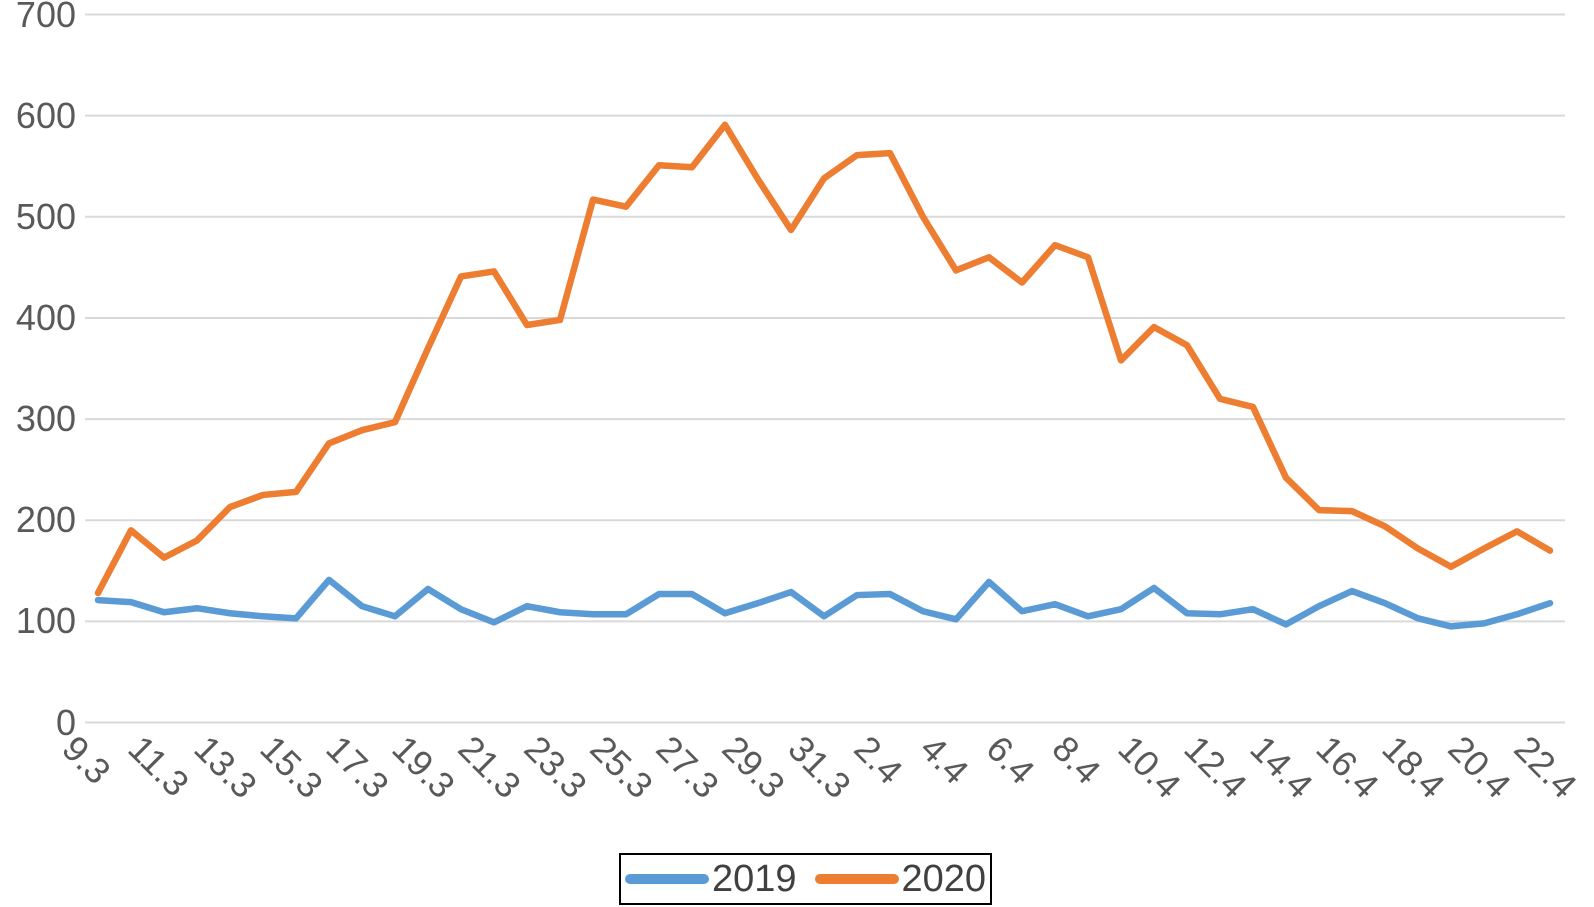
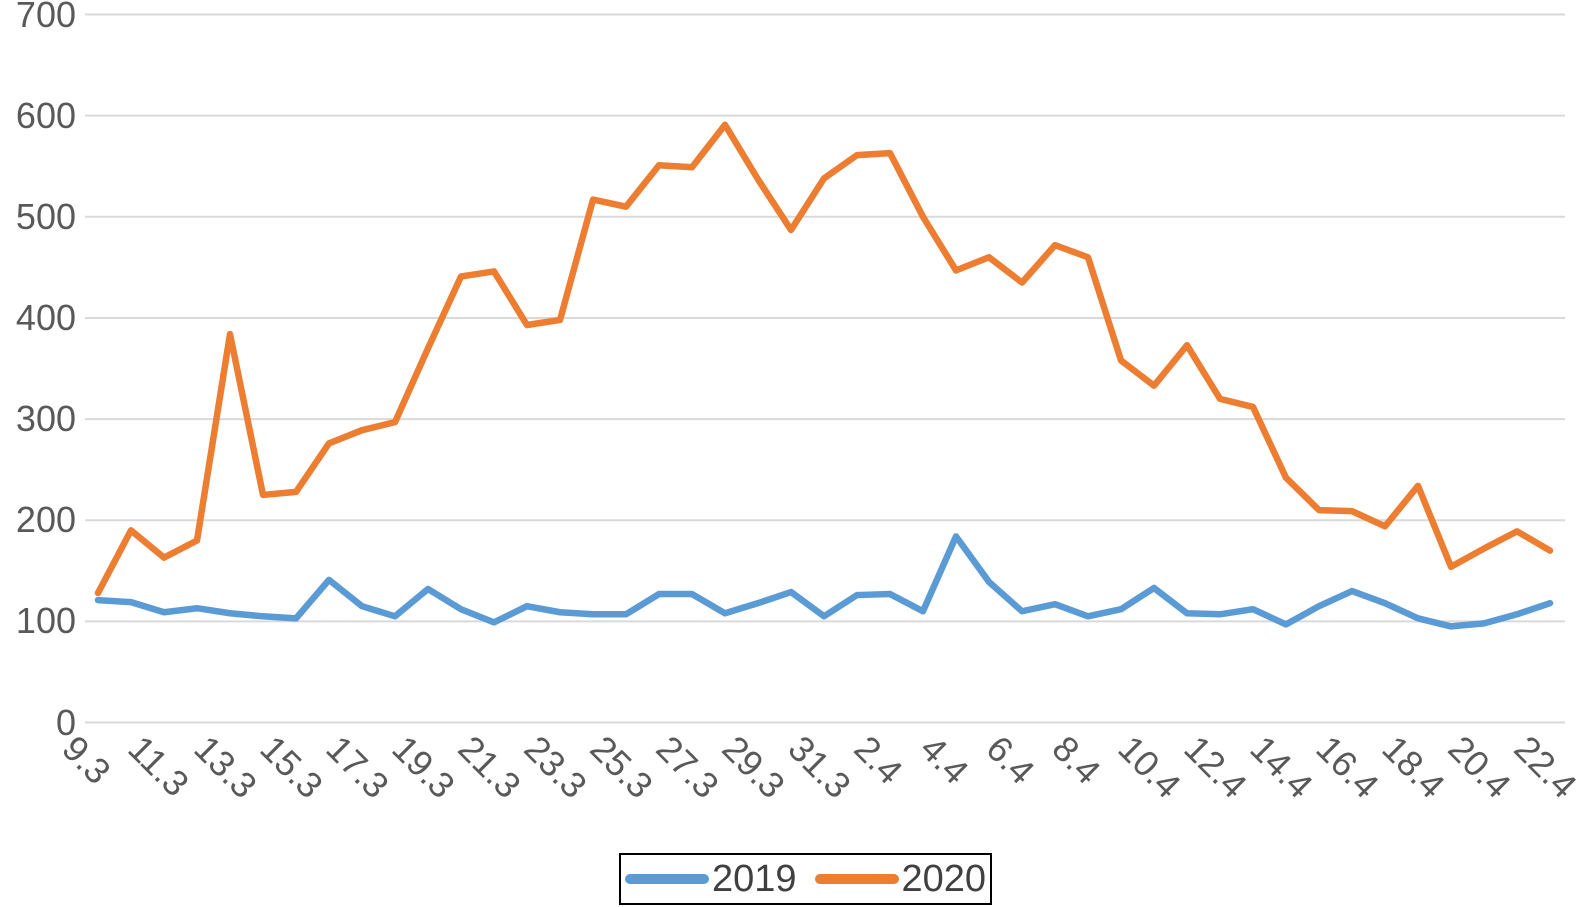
2020/13.3: 213 -> 384
2019/4.4: 102 -> 184
2020/10.4: 391 -> 333
2020/18.4: 172 -> 234
